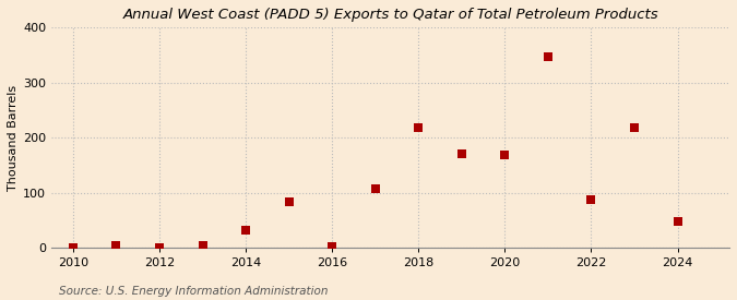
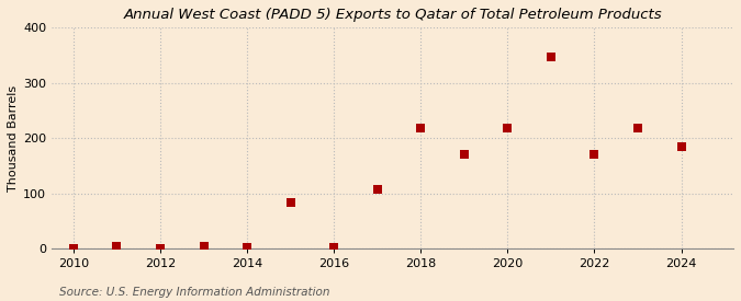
2014: 32 -> 3
2020: 168 -> 218
2022: 88 -> 170
2024: 48 -> 185
